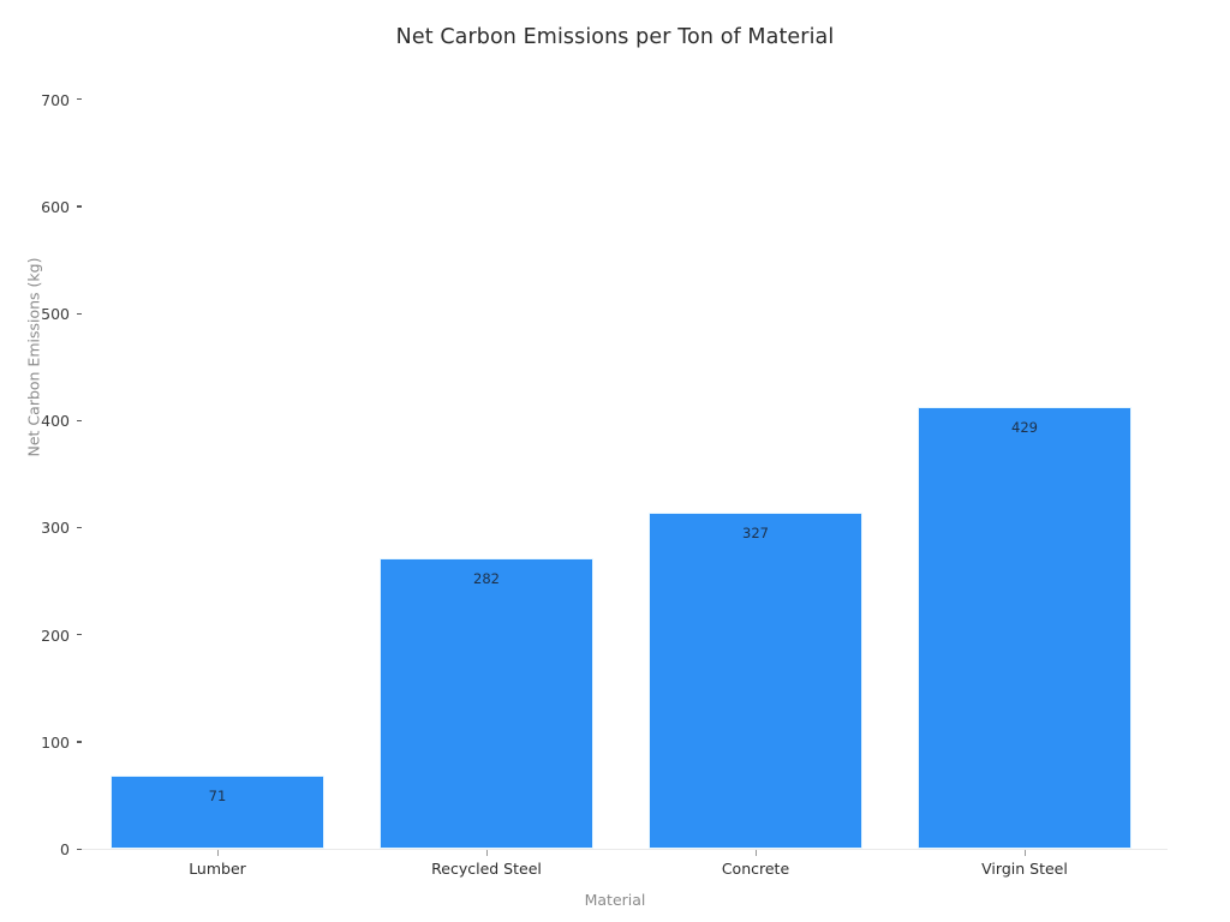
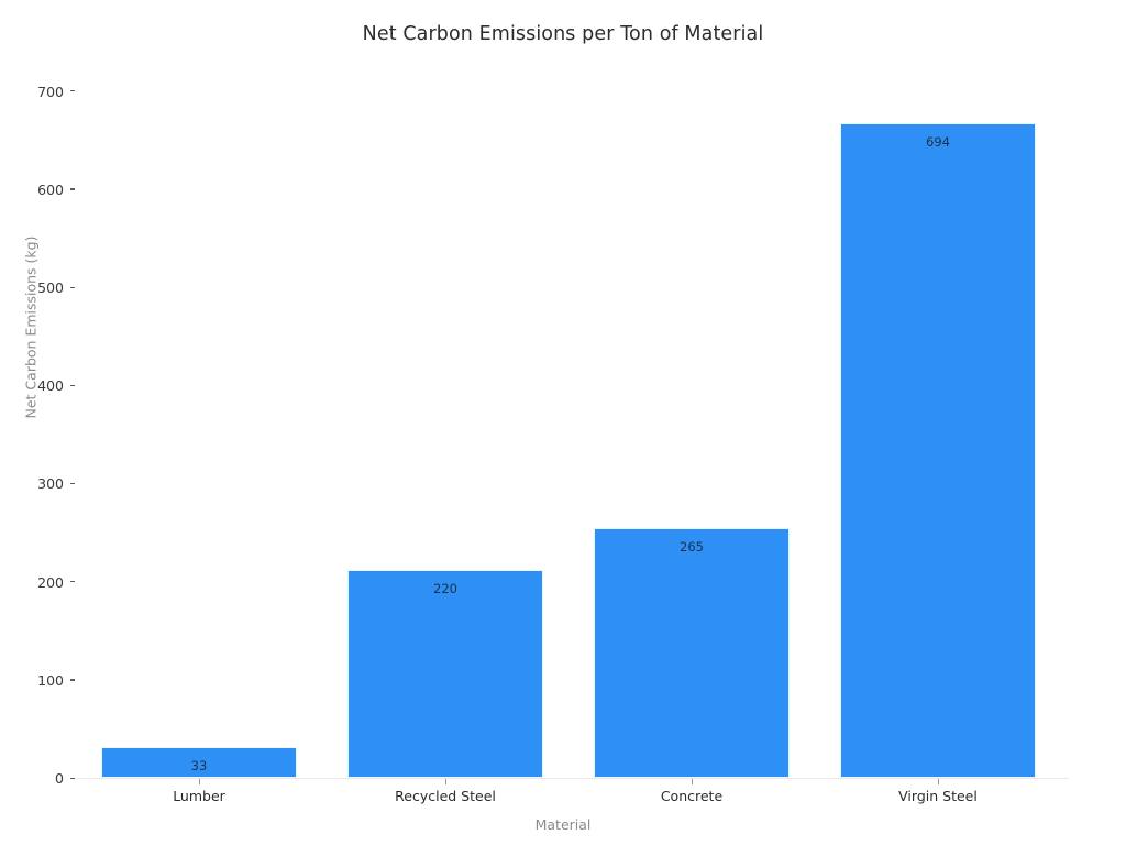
Lumber: 71 -> 33
Recycled Steel: 282 -> 220
Concrete: 327 -> 265
Virgin Steel: 429 -> 694
